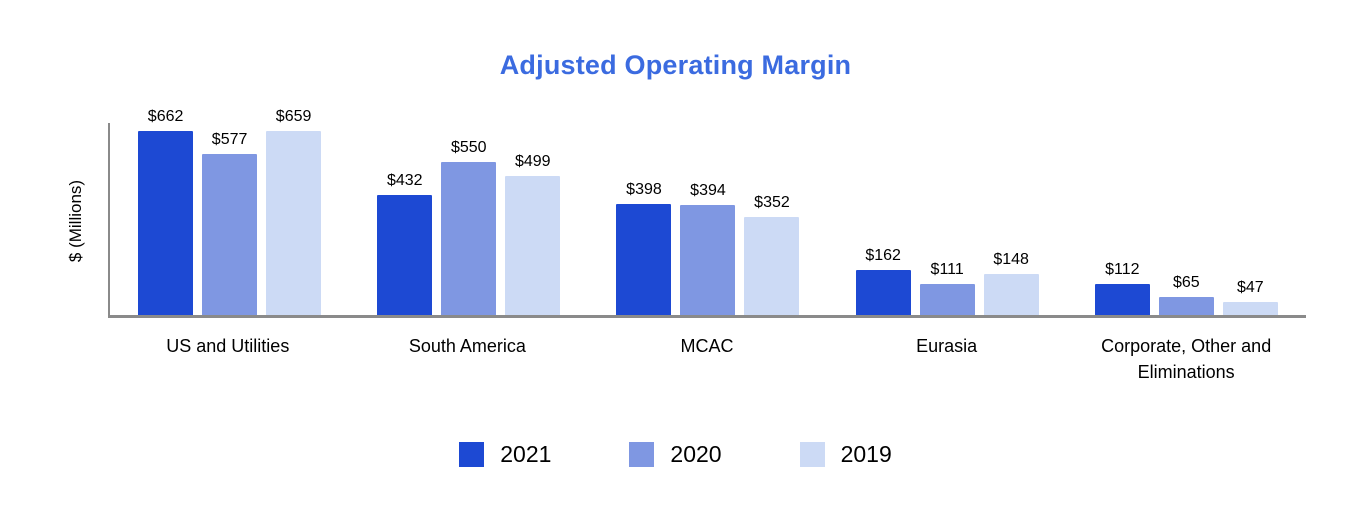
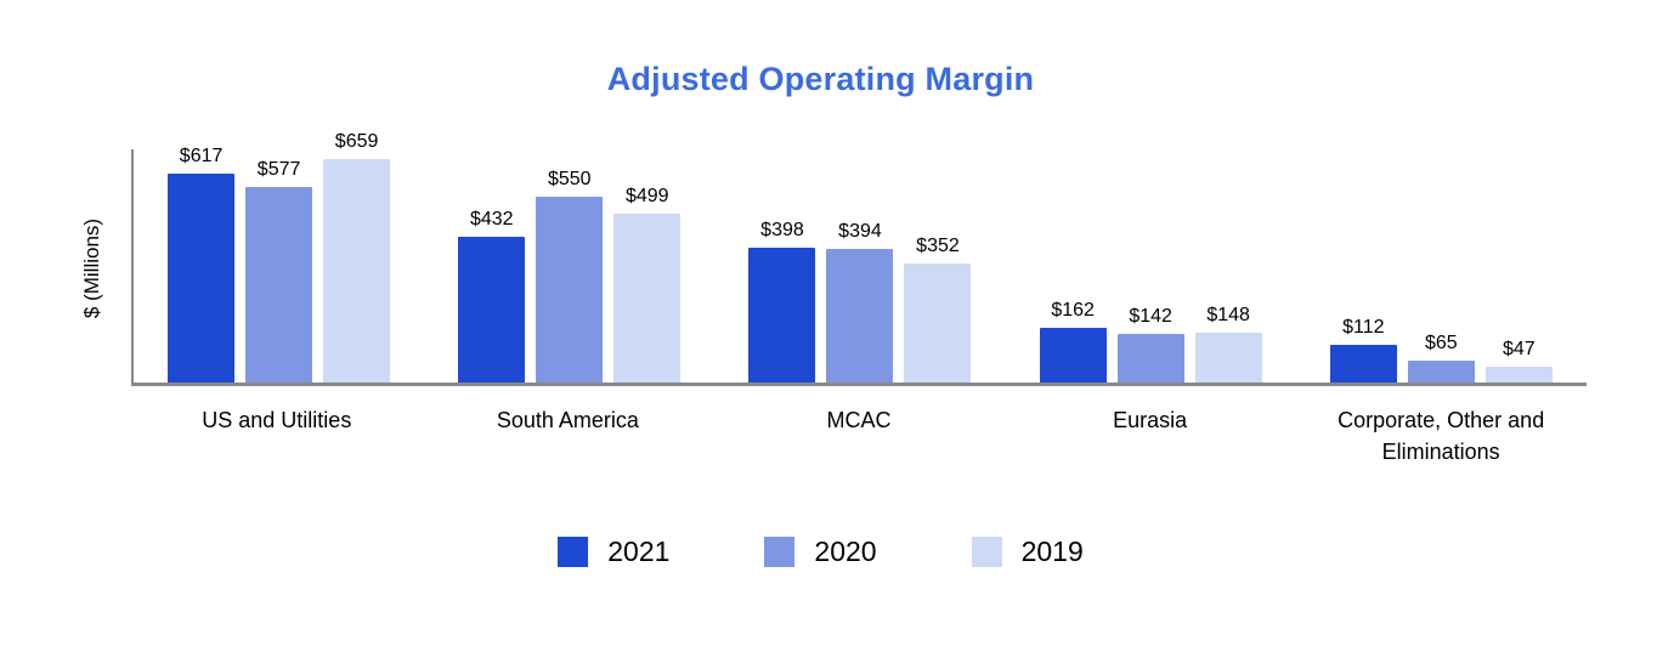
2021/US and Utilities: $662 -> $617
2020/Eurasia: $111 -> $142
